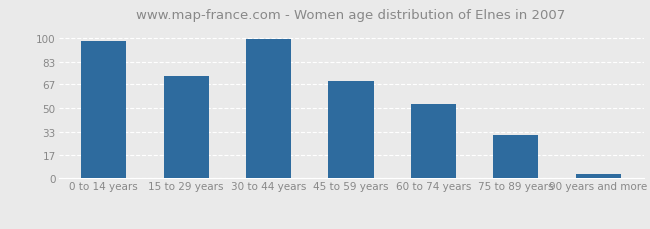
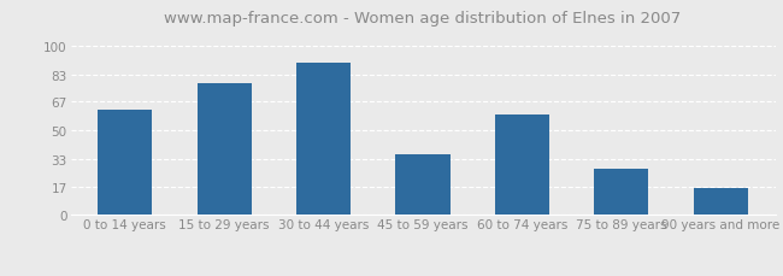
0 to 14 years: 98 -> 62
15 to 29 years: 73 -> 78
30 to 44 years: 99 -> 90
45 to 59 years: 69 -> 36
60 to 74 years: 53 -> 59
75 to 89 years: 31 -> 27
90 years and more: 3 -> 16
